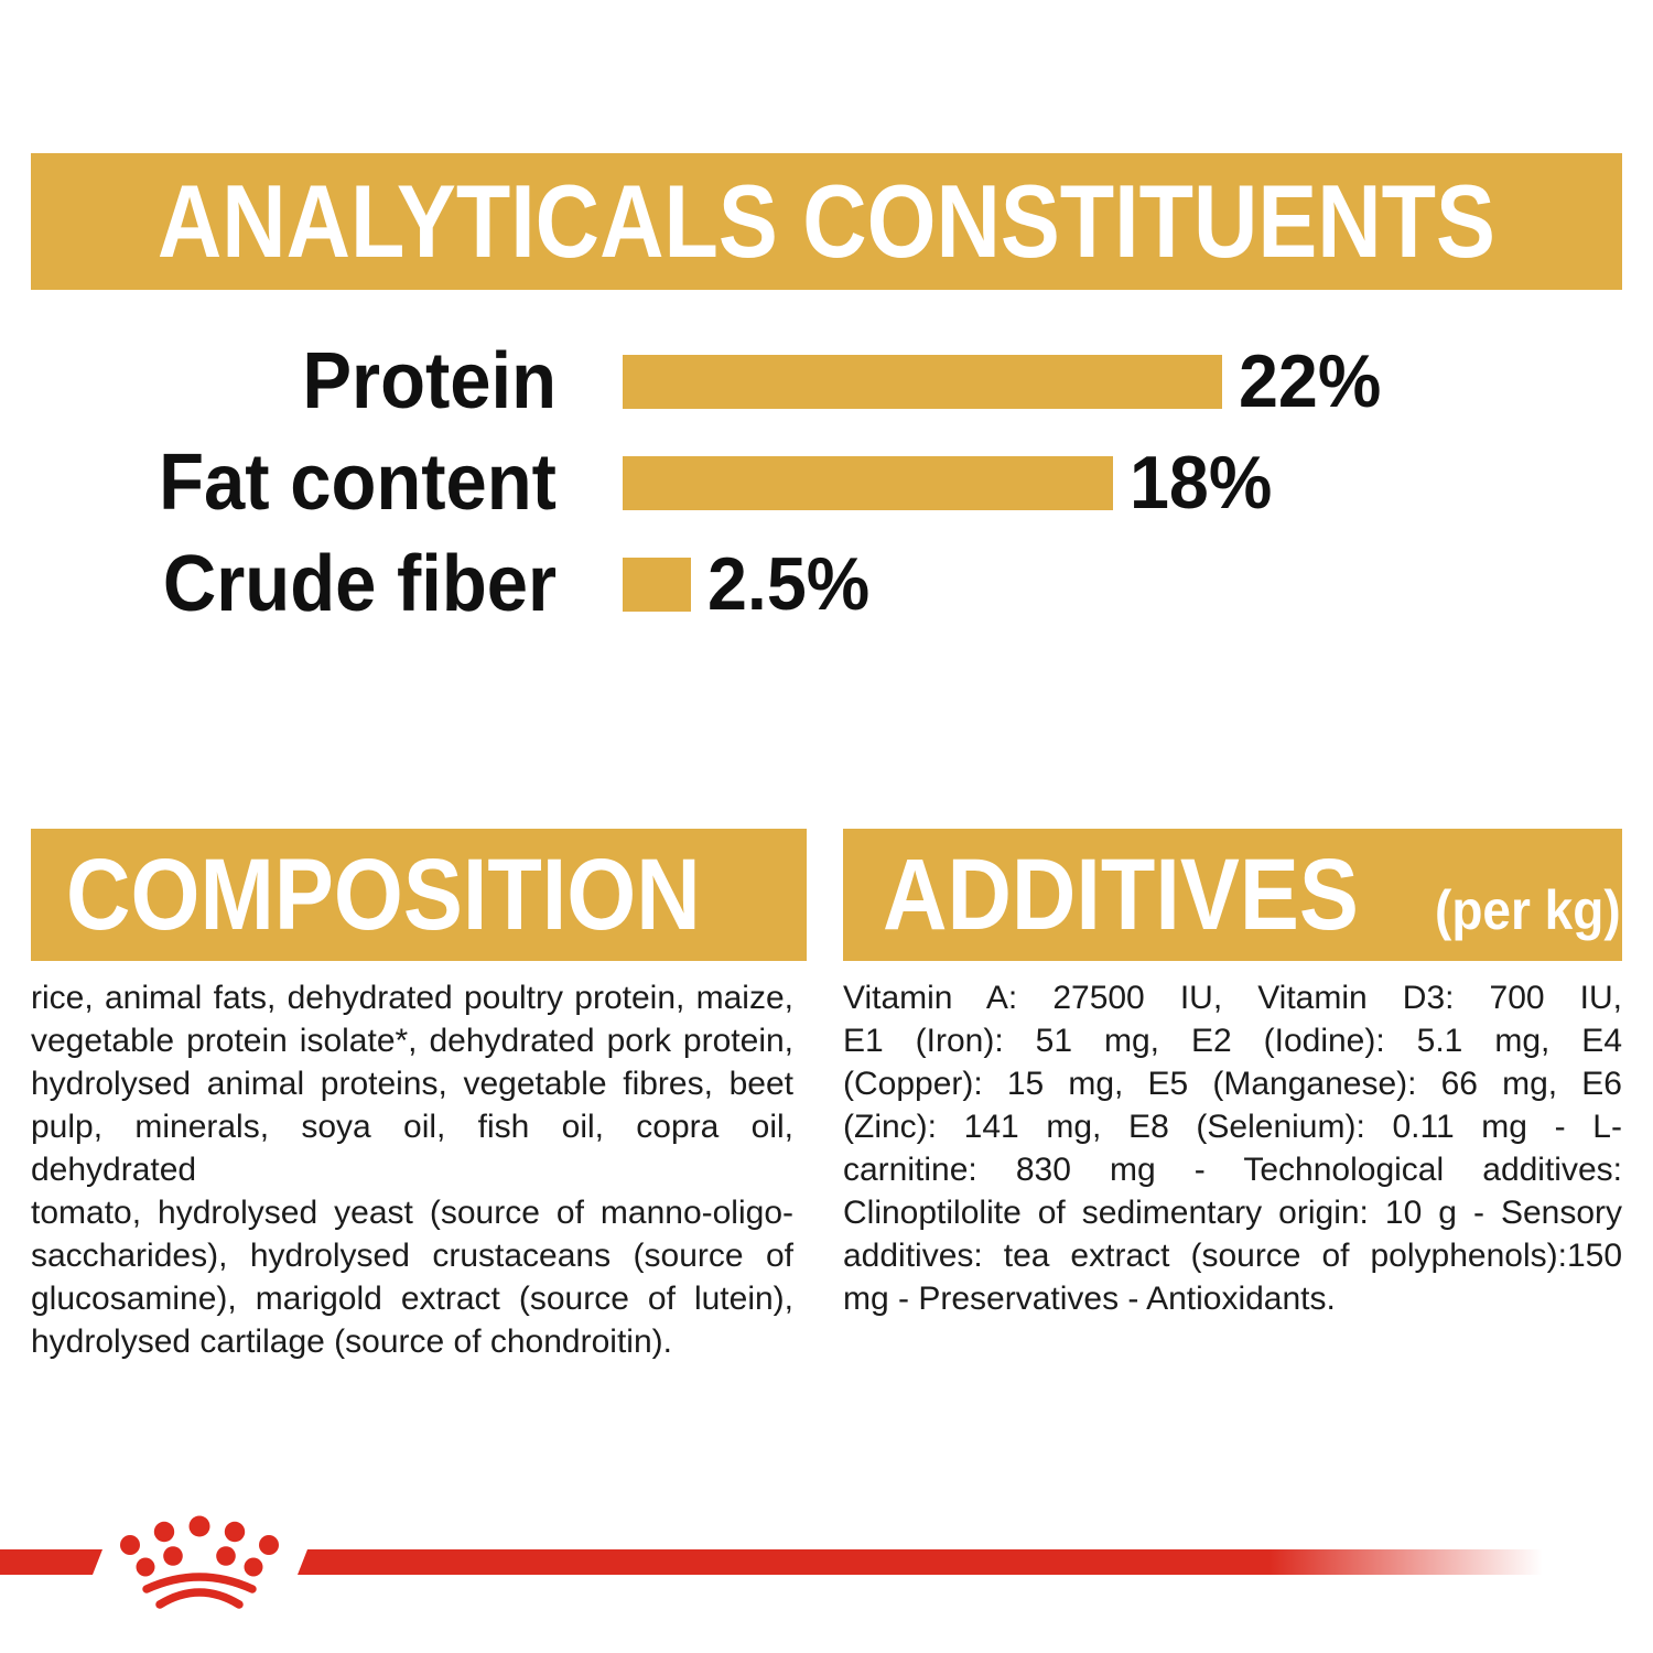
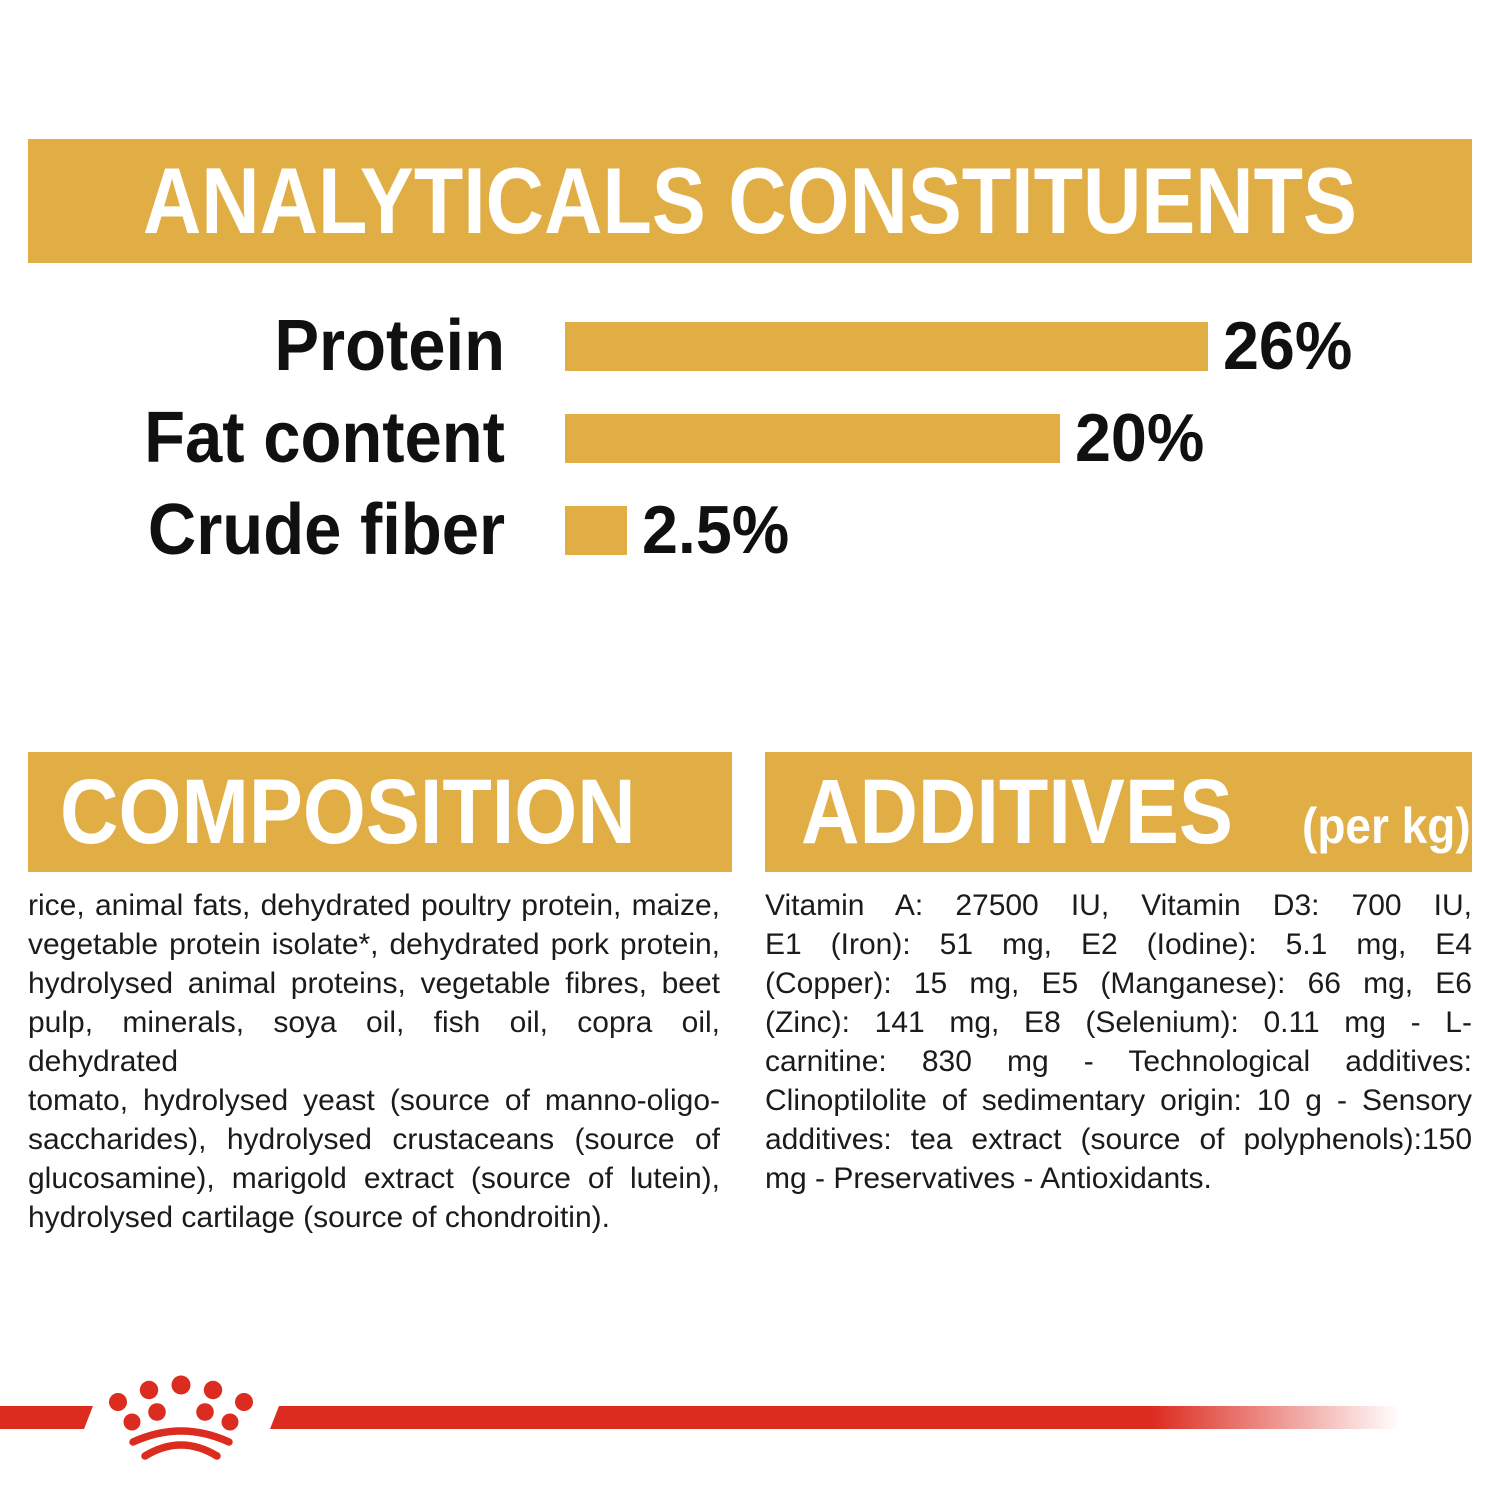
Protein: 22% -> 26%
Fat content: 18% -> 20%
